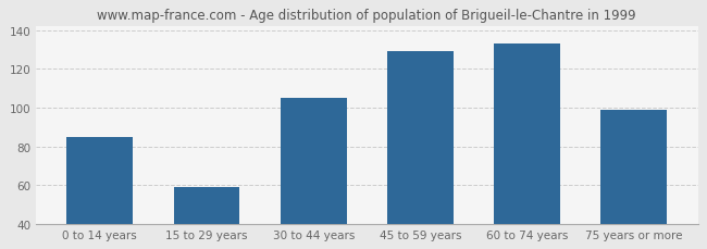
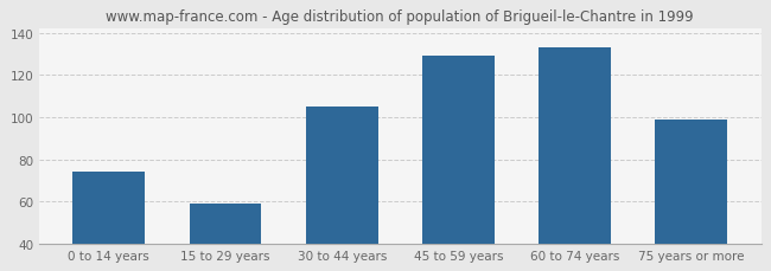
0 to 14 years: 85 -> 74
